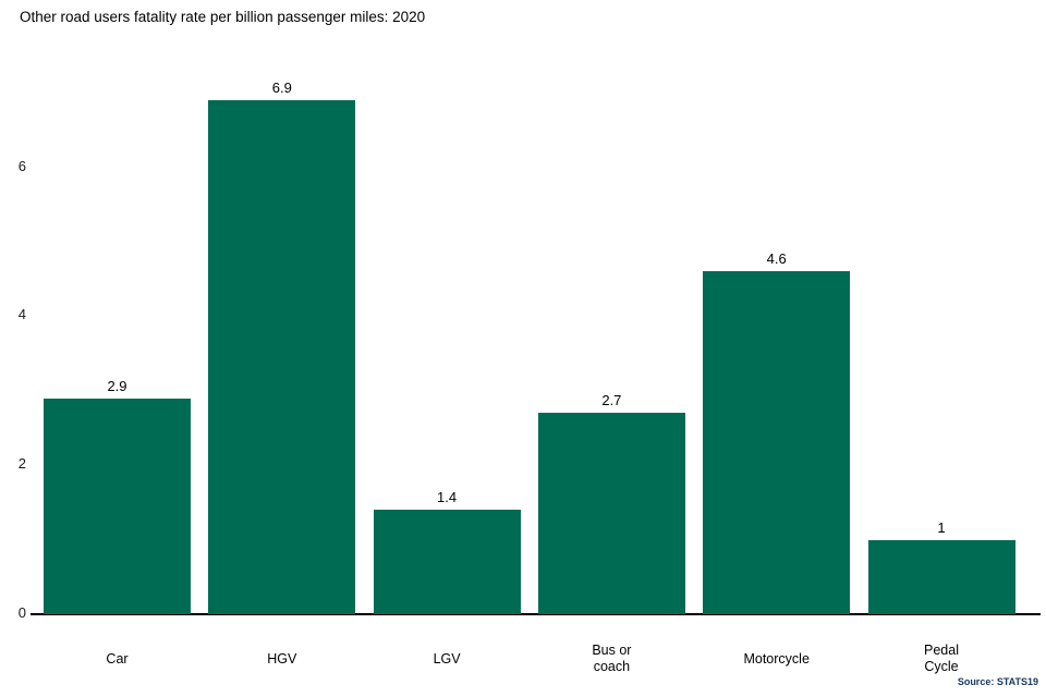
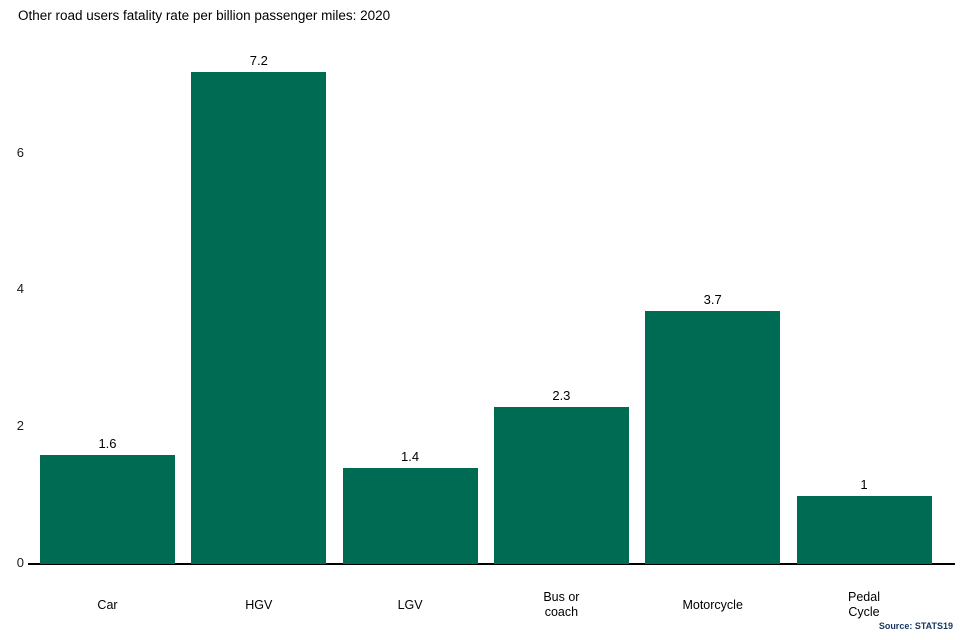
Car: 2.9 -> 1.6
HGV: 6.9 -> 7.2
Bus or coach: 2.7 -> 2.3
Motorcycle: 4.6 -> 3.7
